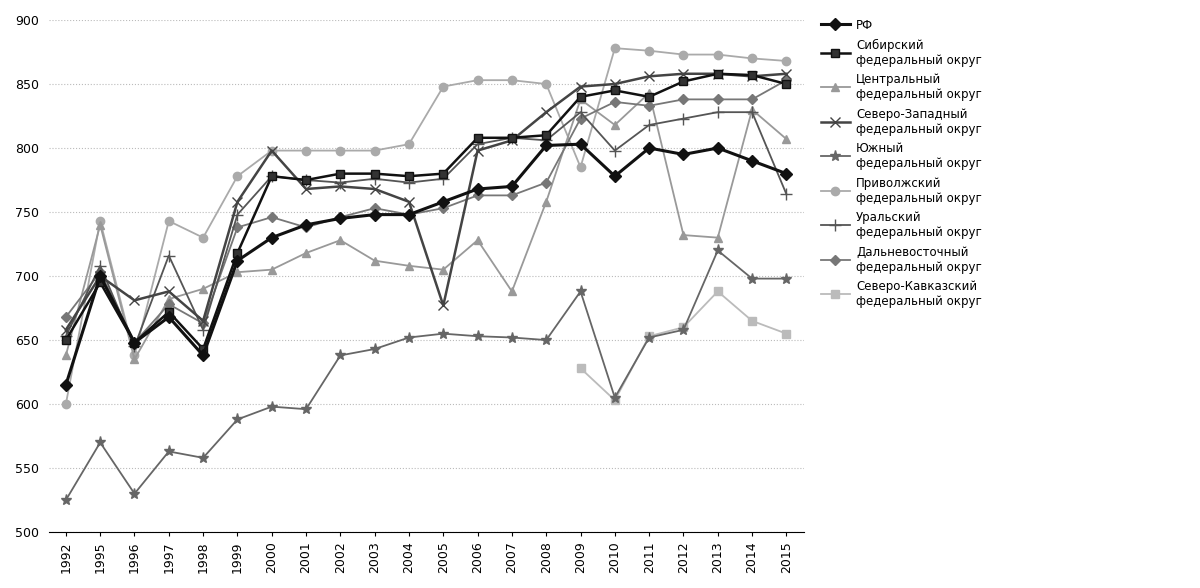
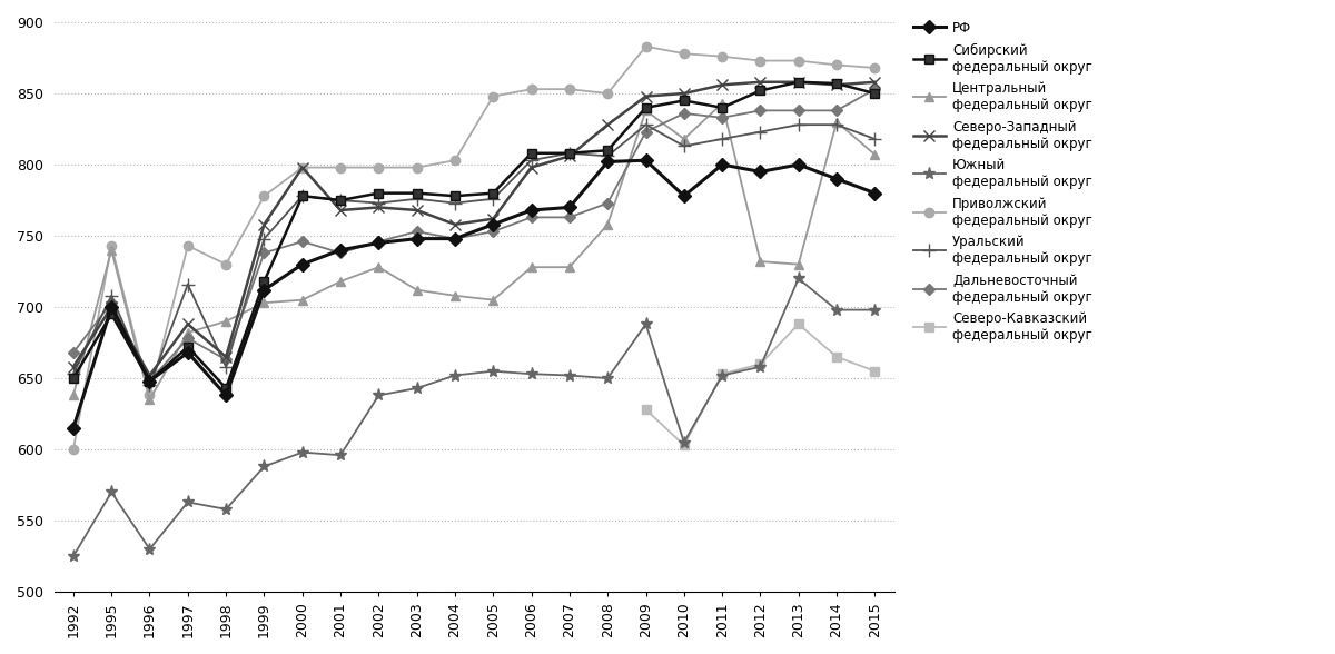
Северо-Западный федеральный округ/1996: 681 -> 652
Северо-Западный федеральный округ/2005: 677 -> 762
Центральный федеральный округ/2007: 688 -> 728
Приволжский федеральный округ/2009: 785 -> 883
Уральский федеральный округ/2010: 798 -> 813
Уральский федеральный округ/2015: 764 -> 818
